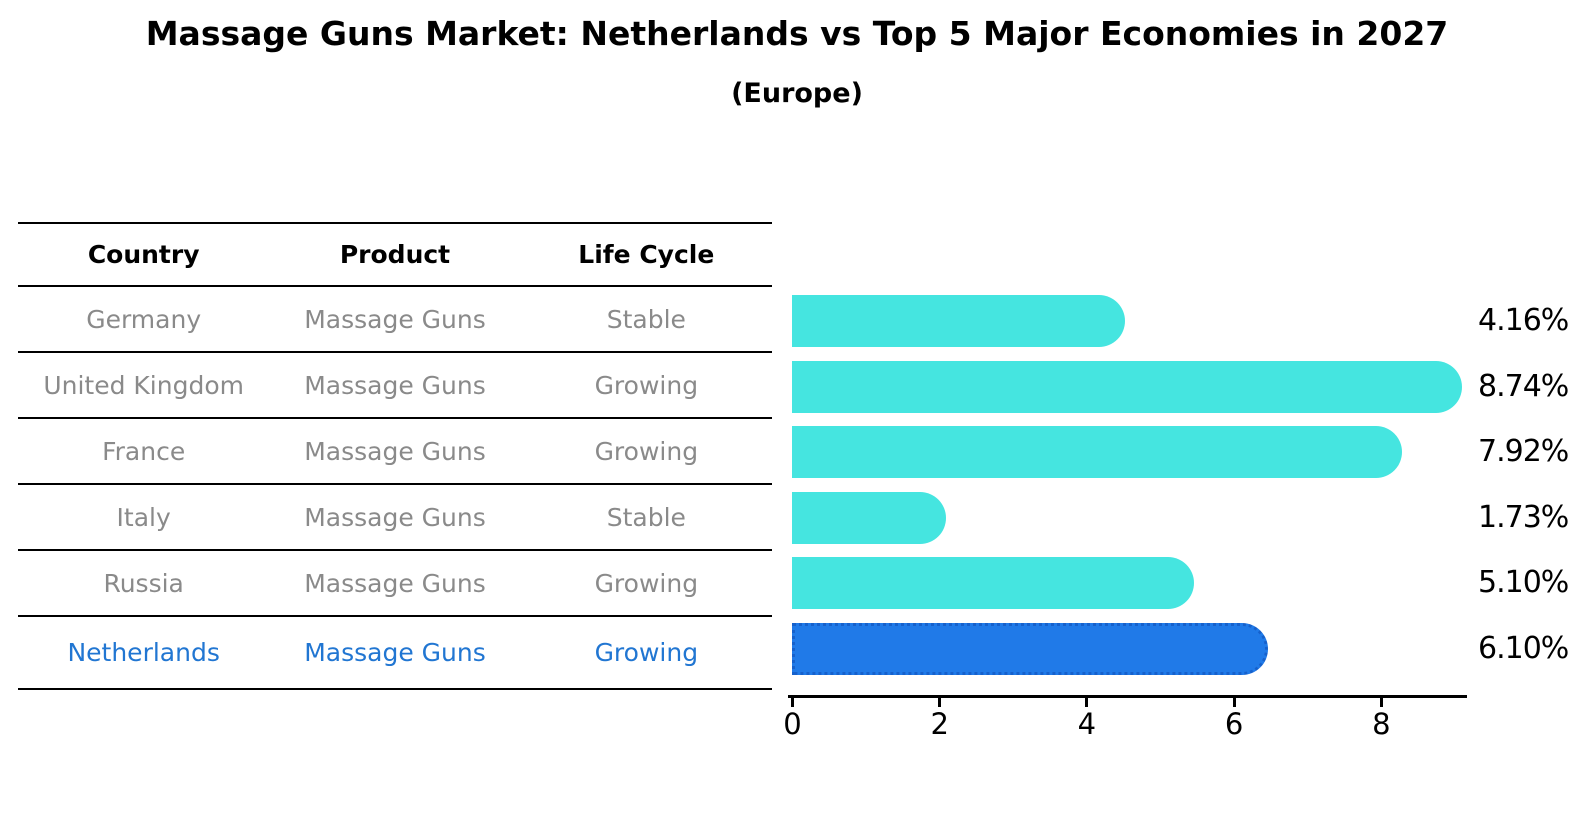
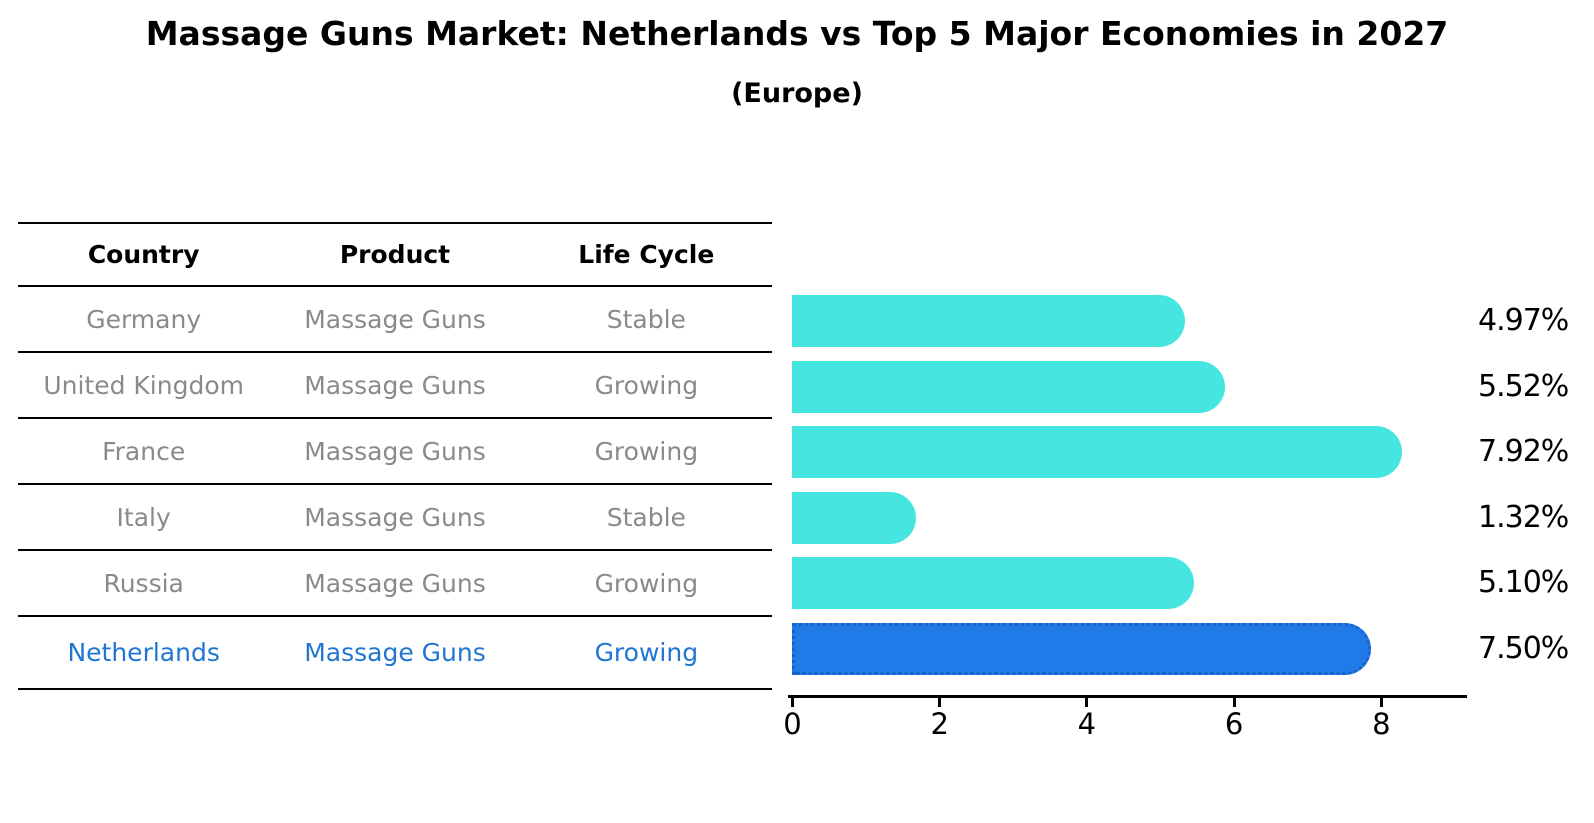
Germany: 4.16% -> 4.97%
United Kingdom: 8.74% -> 5.52%
Italy: 1.73% -> 1.32%
Netherlands: 6.10% -> 7.50%
